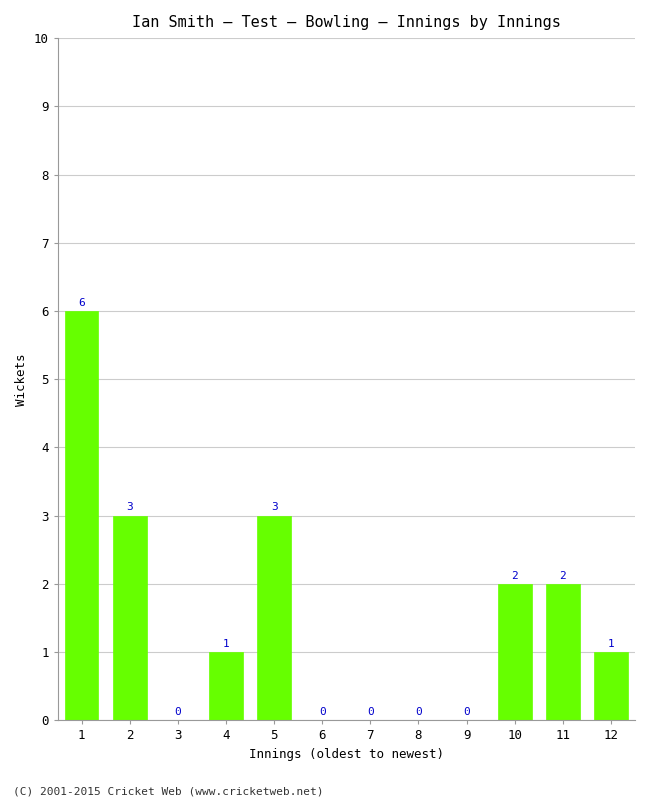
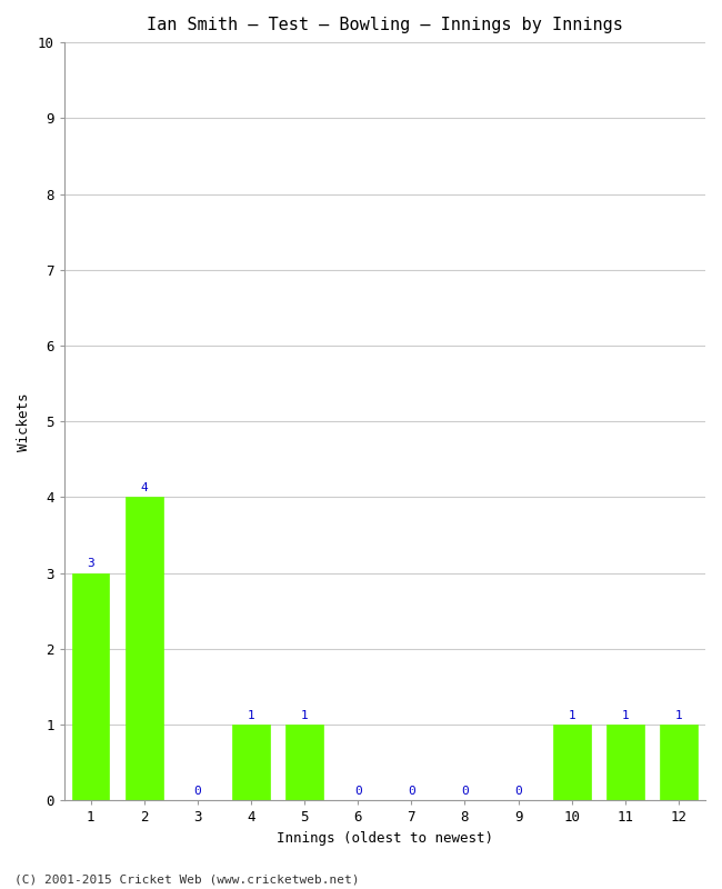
1: 6 -> 3
2: 3 -> 4
5: 3 -> 1
10: 2 -> 1
11: 2 -> 1
